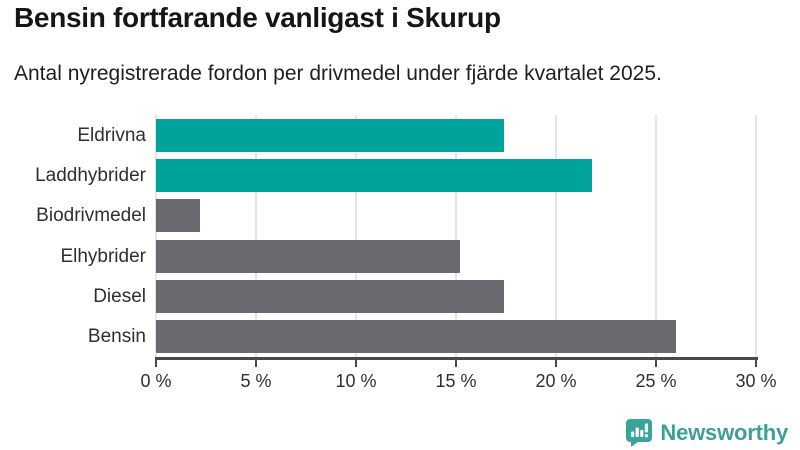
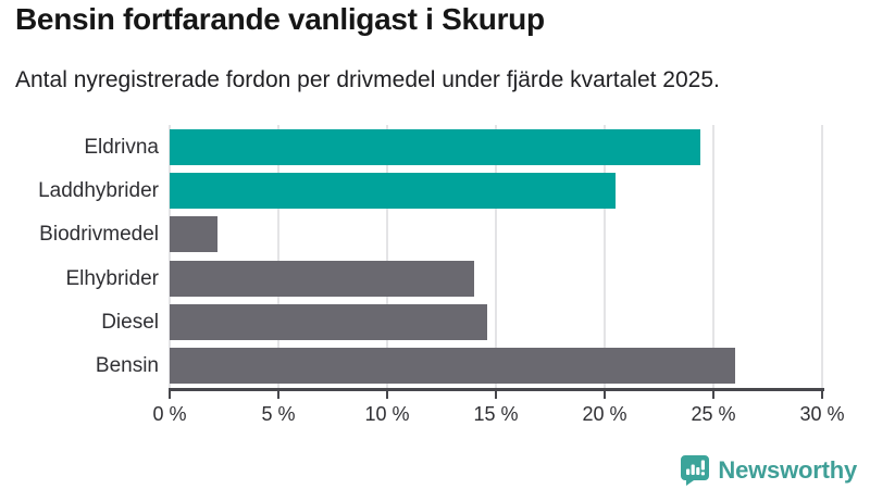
Eldrivna: 17.4% -> 24.4%
Laddhybrider: 21.8% -> 20.5%
Elhybrider: 15.2% -> 14.0%
Diesel: 17.4% -> 14.6%
